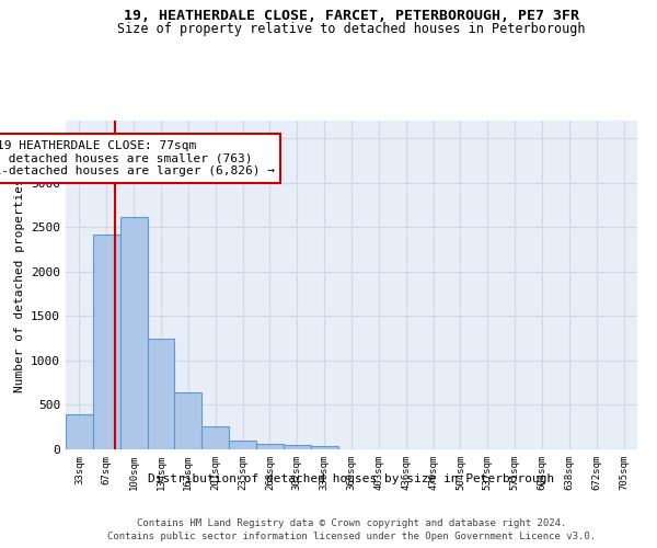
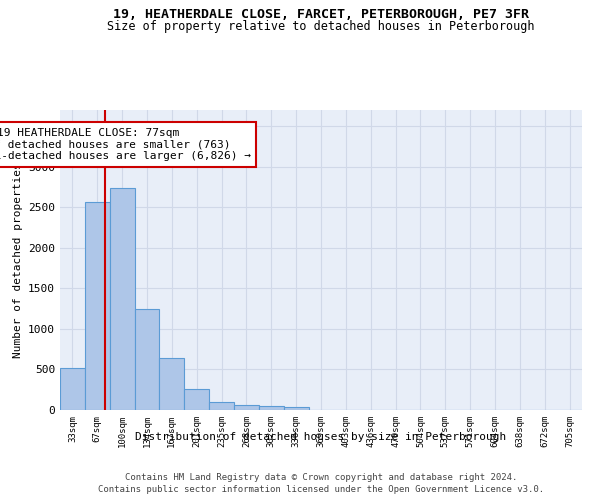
33sqm: 390 -> 520
67sqm: 2420 -> 2560
100sqm: 2610 -> 2740
